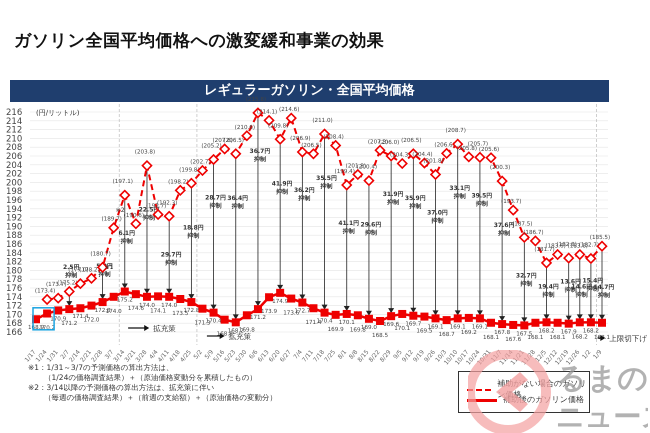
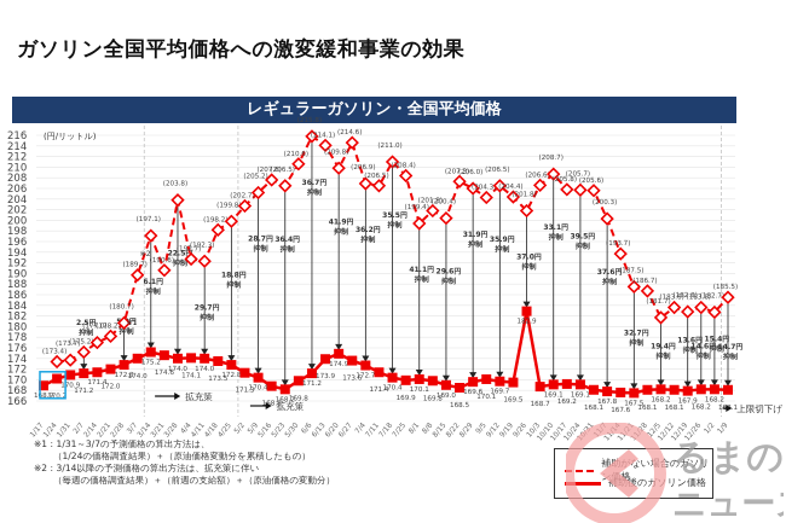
補助後のガソリン価格/9/26: 169.1 -> 182.9
